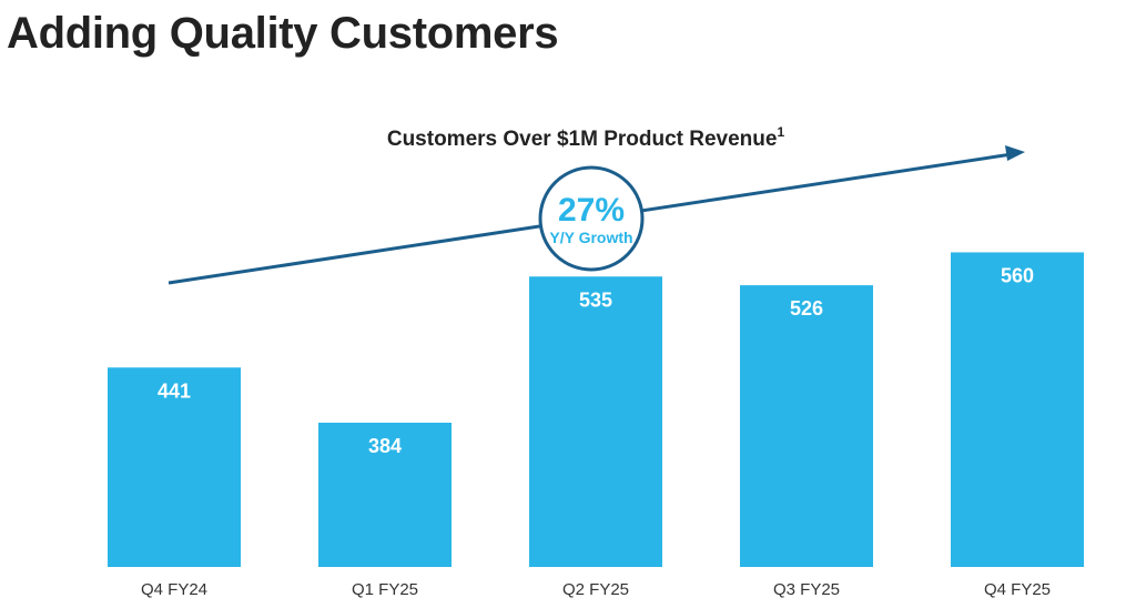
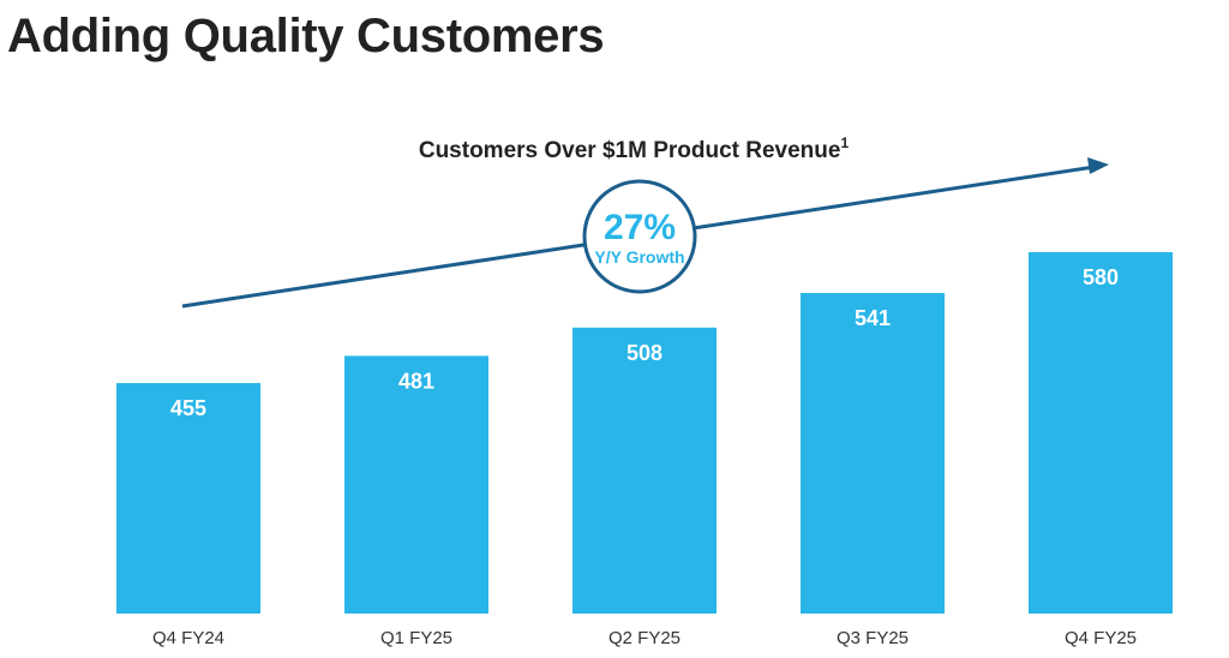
Q4 FY24: 441 -> 455
Q1 FY25: 384 -> 481
Q2 FY25: 535 -> 508
Q3 FY25: 526 -> 541
Q4 FY25: 560 -> 580
